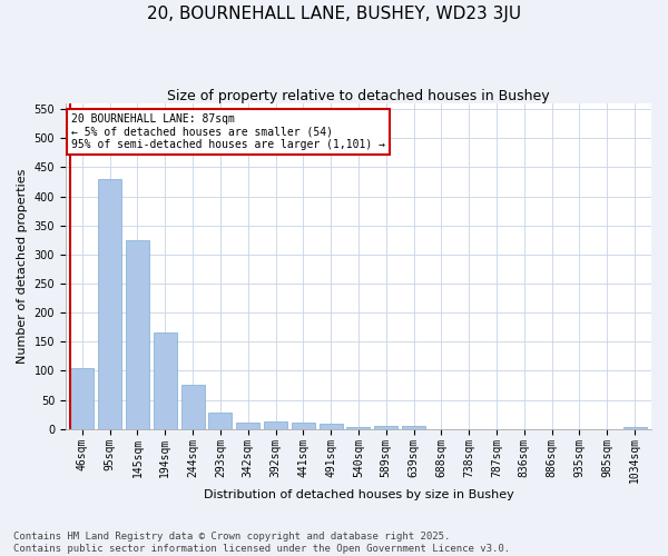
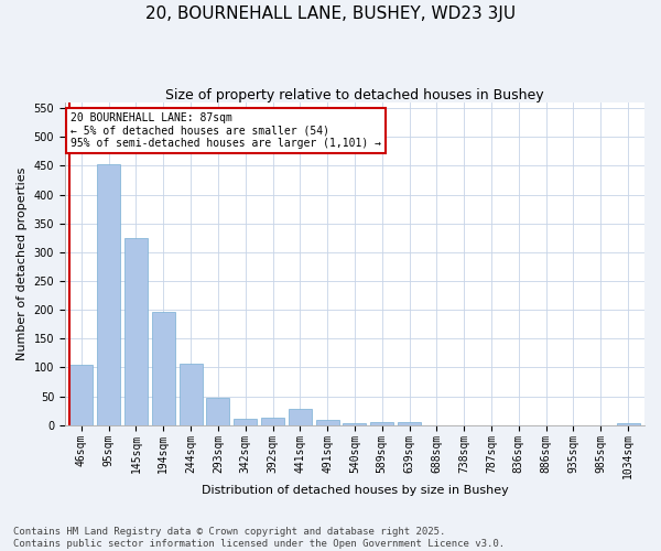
95sqm: 430 -> 452
194sqm: 165 -> 196
244sqm: 75 -> 106
293sqm: 28 -> 48
441sqm: 10 -> 28
